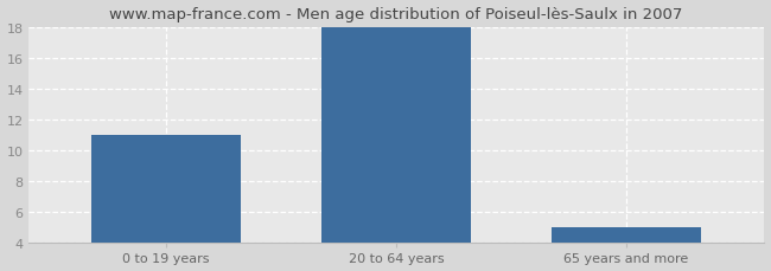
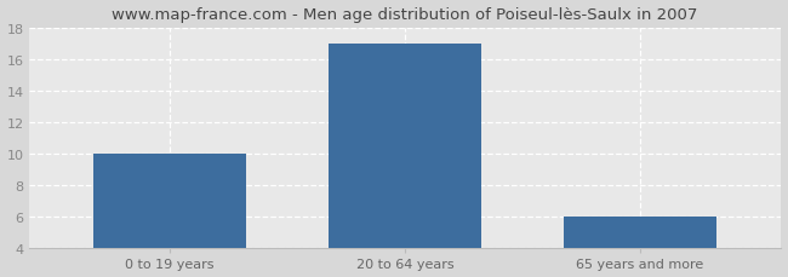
0 to 19 years: 11 -> 10
20 to 64 years: 18 -> 17
65 years and more: 5 -> 6
